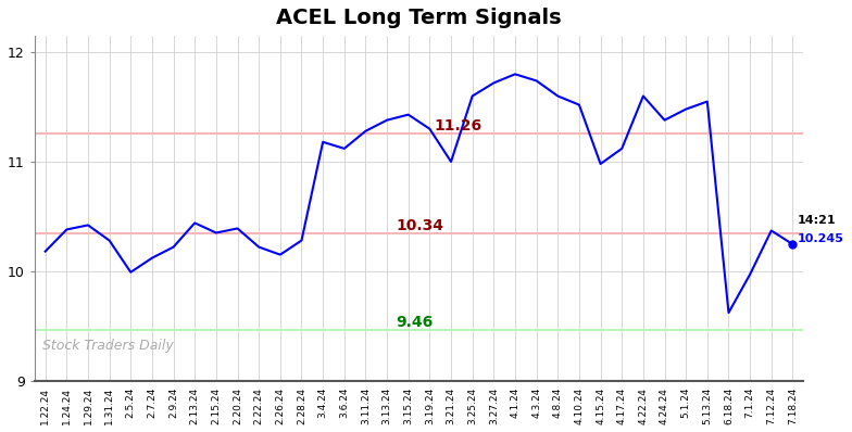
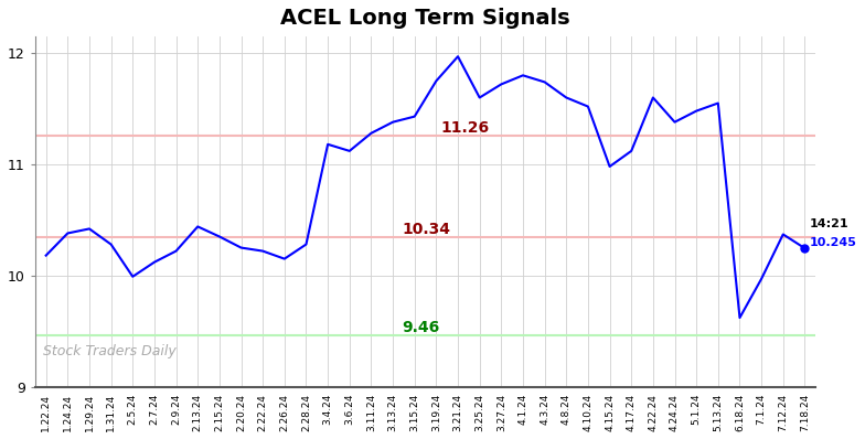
2.20.24: 10.39 -> 10.25
3.19.24: 11.30 -> 11.75
3.21.24: 11.00 -> 11.97
